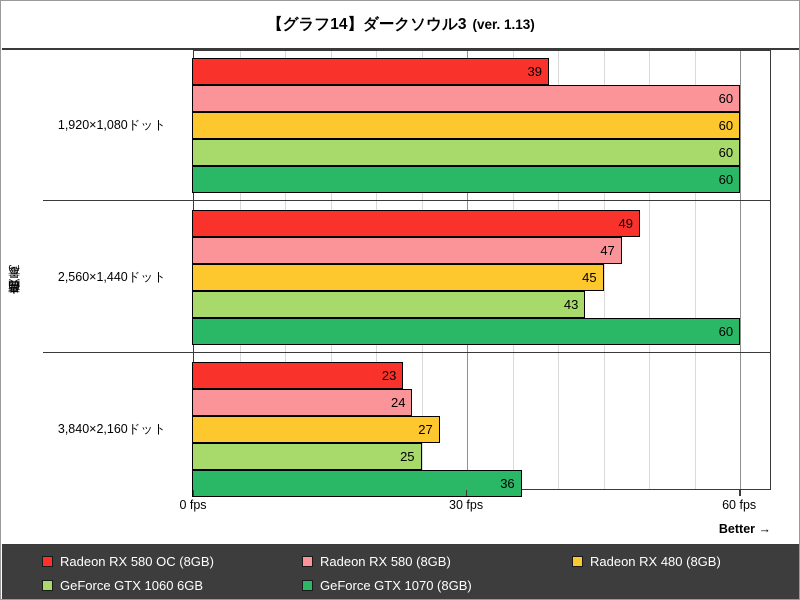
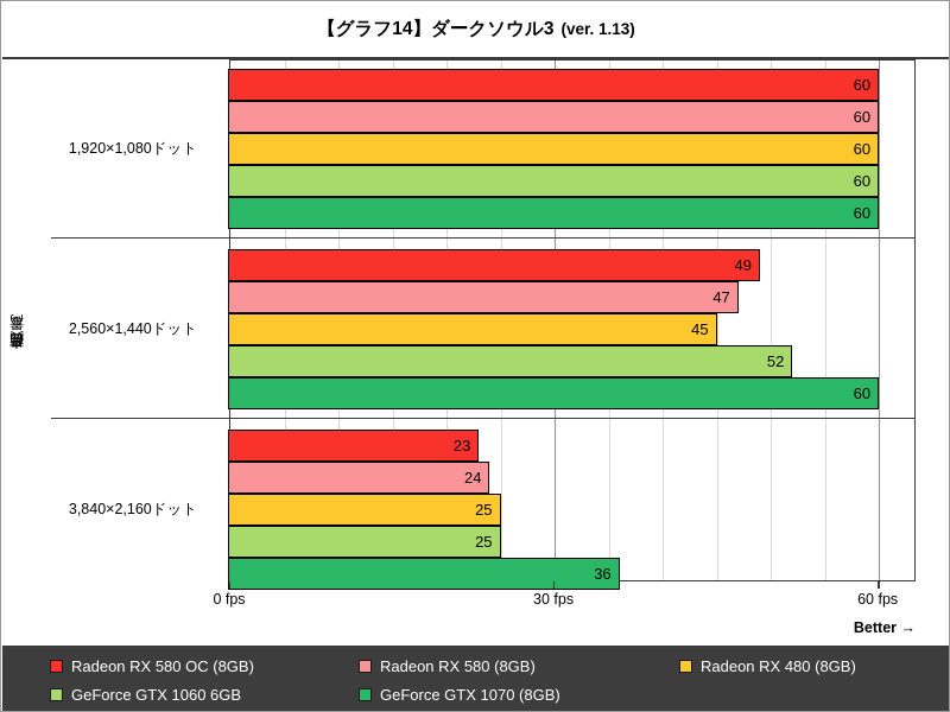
Radeon RX 580 OC (8GB)/1,920×1,080ドット: 39 -> 60
GeForce GTX 1060 6GB/2,560×1,440ドット: 43 -> 52
Radeon RX 480 (8GB)/3,840×2,160ドット: 27 -> 25
